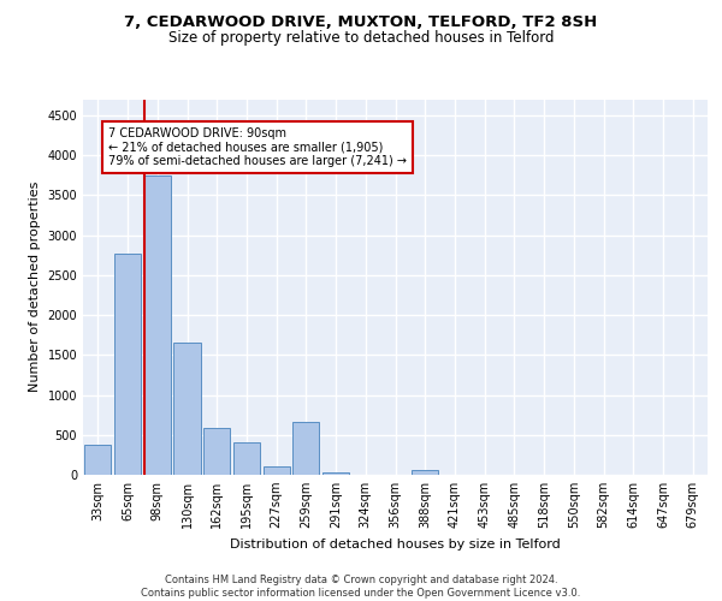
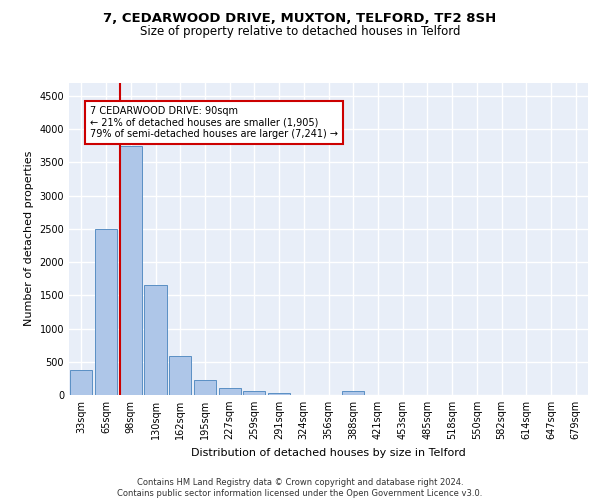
65sqm: 2760 -> 2500
195sqm: 400 -> 230
259sqm: 660 -> 60
